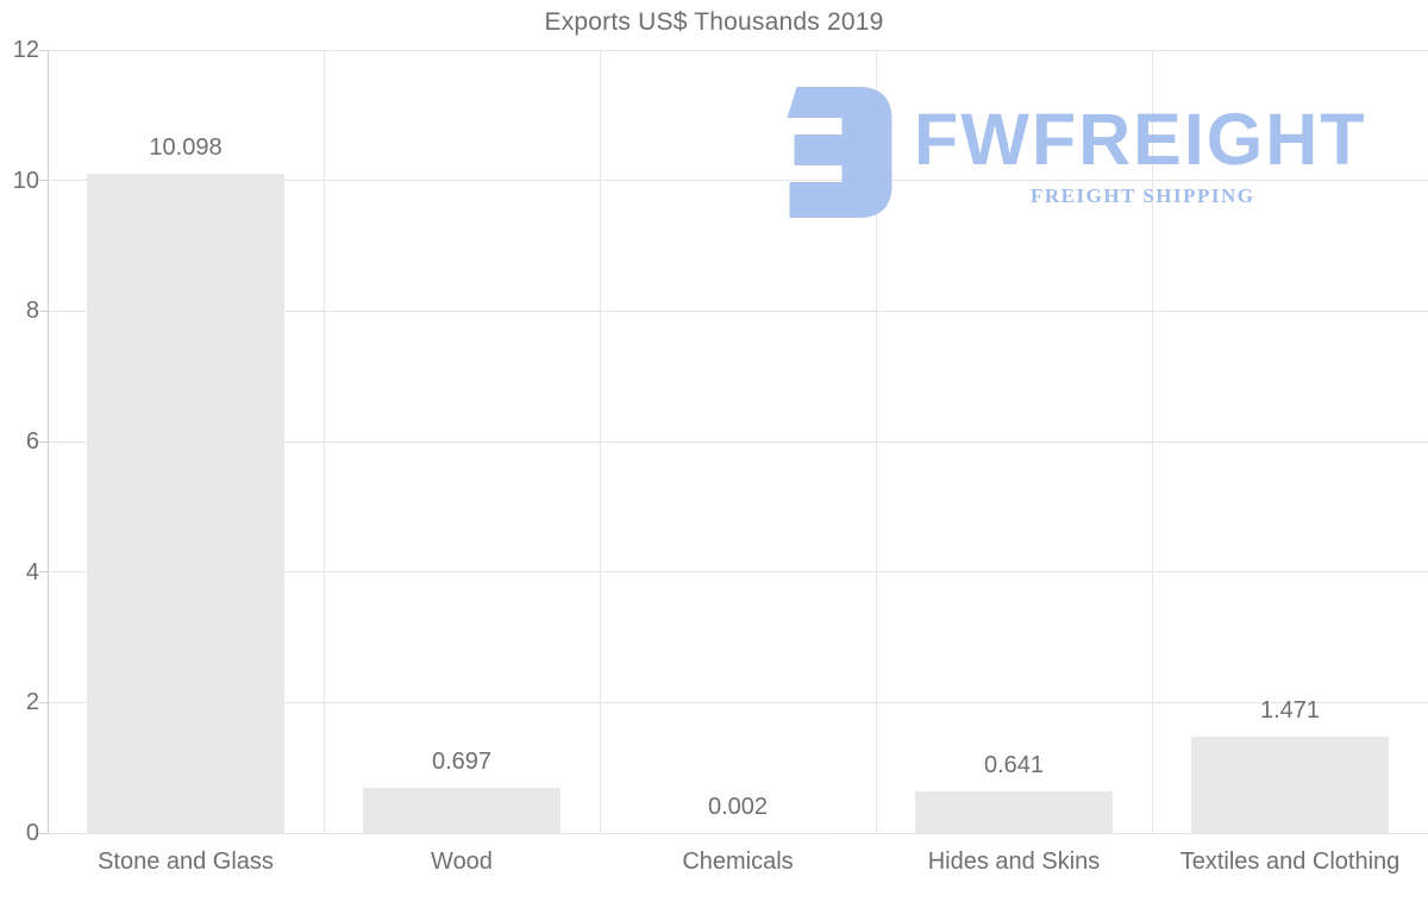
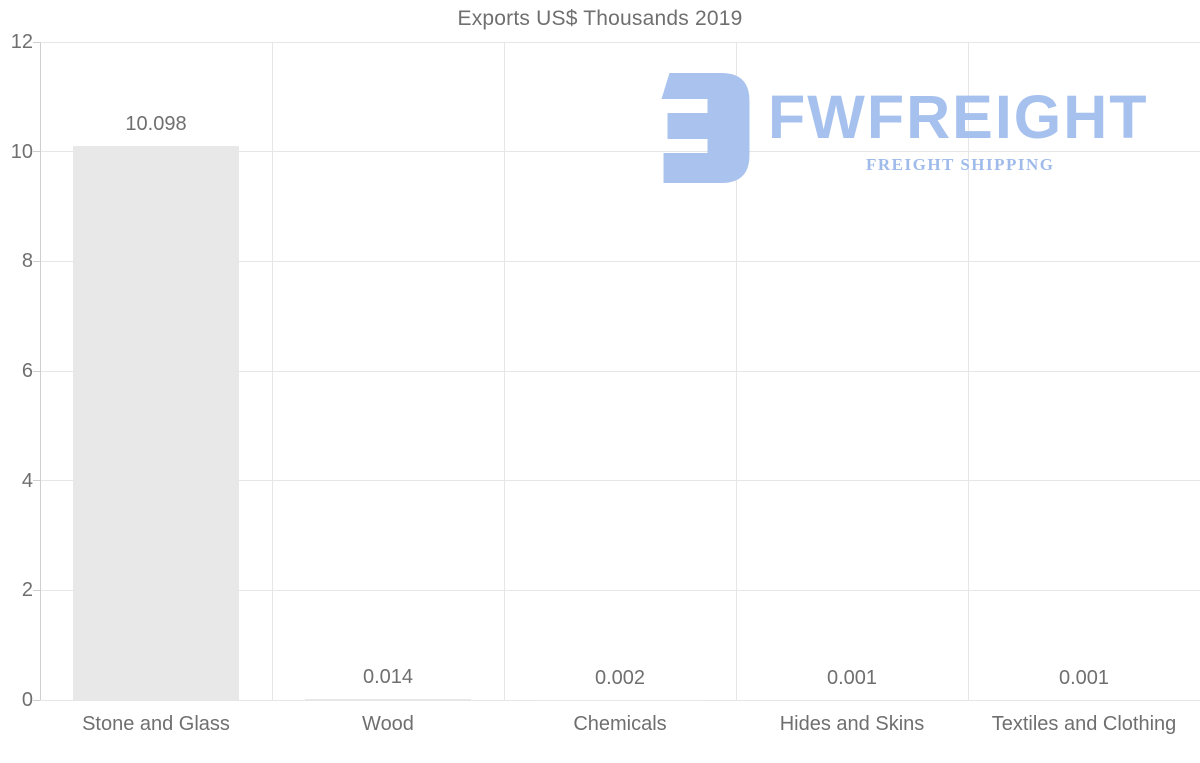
Wood: 0.697 -> 0.014
Hides and Skins: 0.641 -> 0.001
Textiles and Clothing: 1.471 -> 0.001
